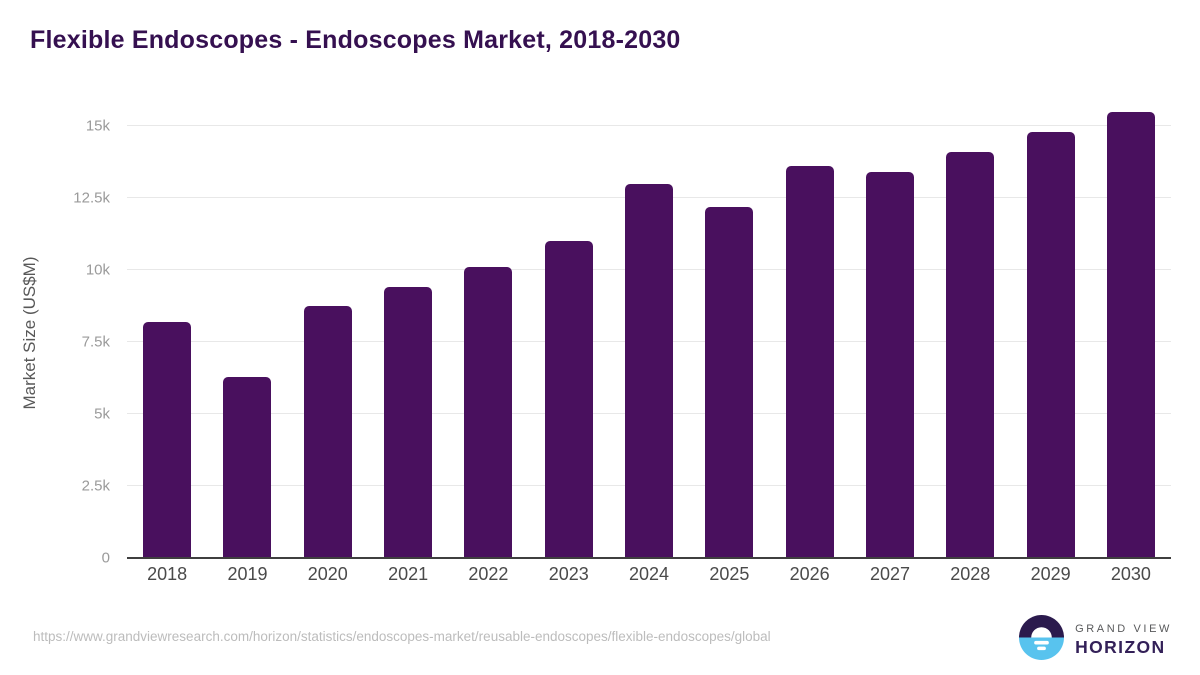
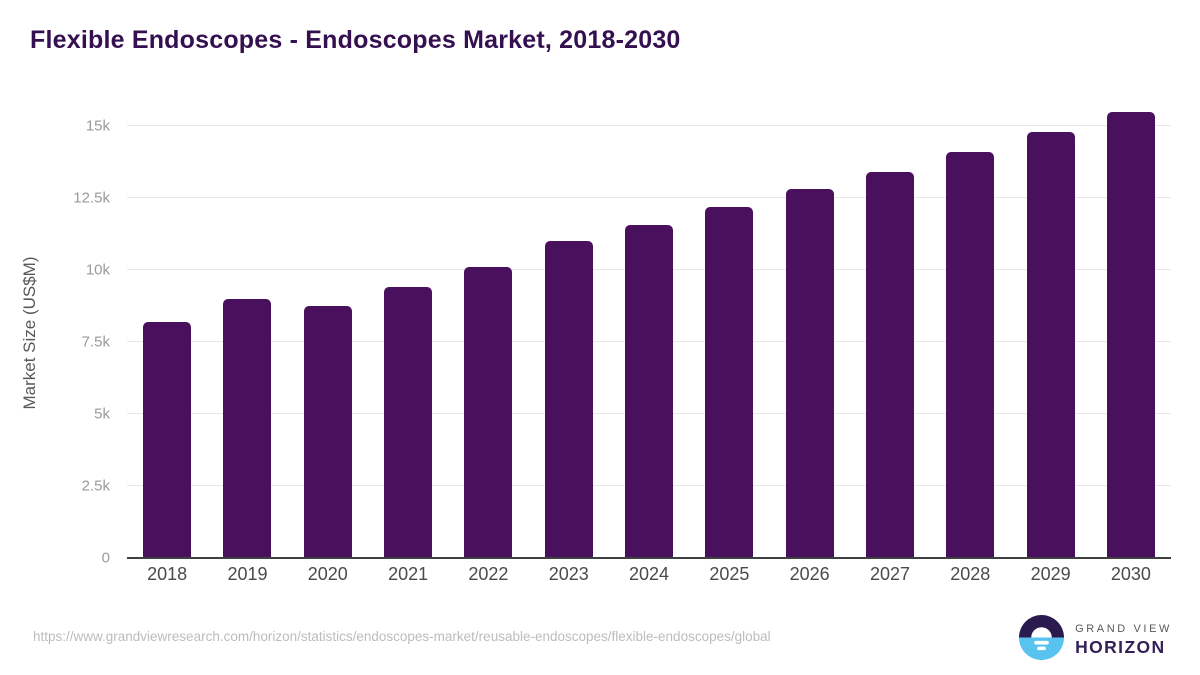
2019: 6.3k -> 9.0k
2024: 13.0k -> 11.6k
2026: 13.6k -> 12.8k
